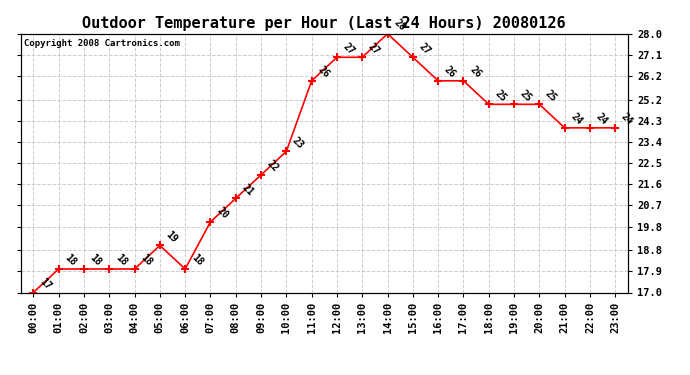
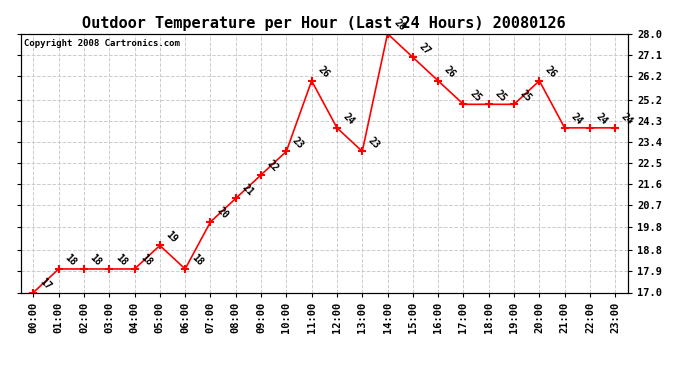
12:00: 27 -> 24
13:00: 27 -> 23
17:00: 26 -> 25
20:00: 25 -> 26
